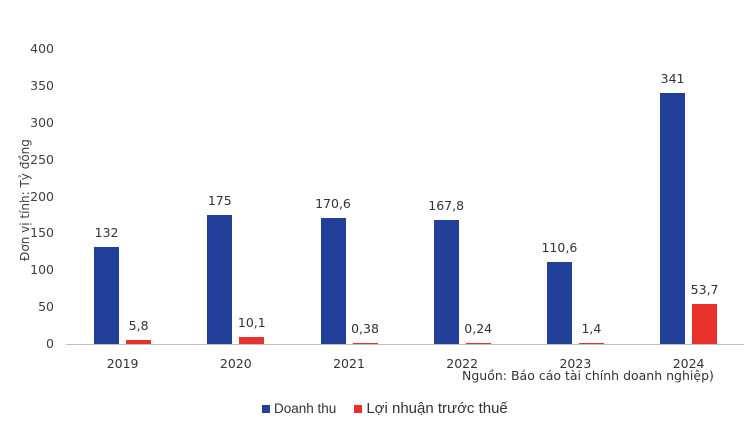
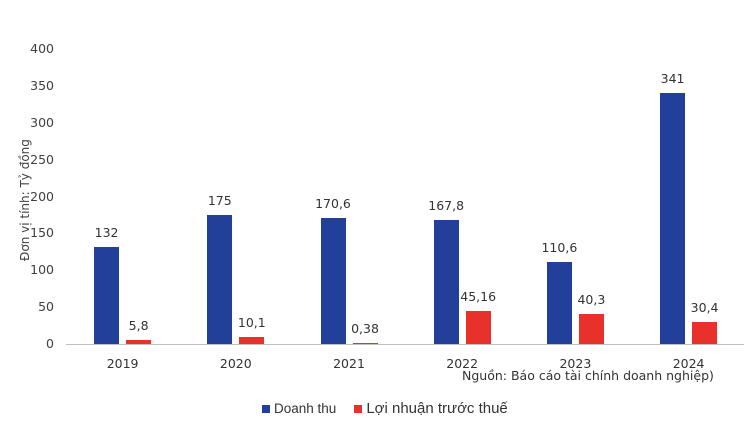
Lợi nhuận trước thuế/2022: 0,24 -> 45,16
Lợi nhuận trước thuế/2023: 1,4 -> 40,3
Lợi nhuận trước thuế/2024: 53,7 -> 30,4
